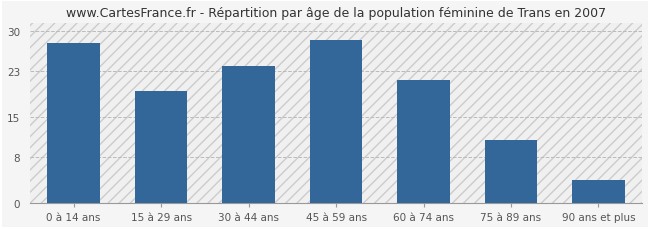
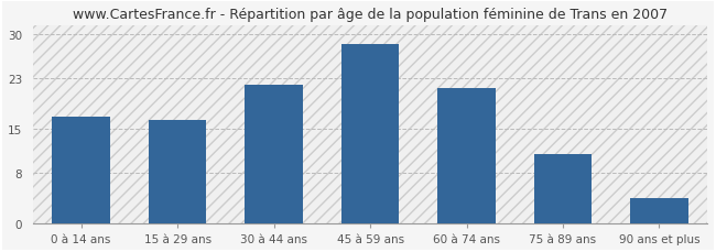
0 à 14 ans: 28.0 -> 17.0
15 à 29 ans: 19.6 -> 16.5
30 à 44 ans: 24.0 -> 22.0
